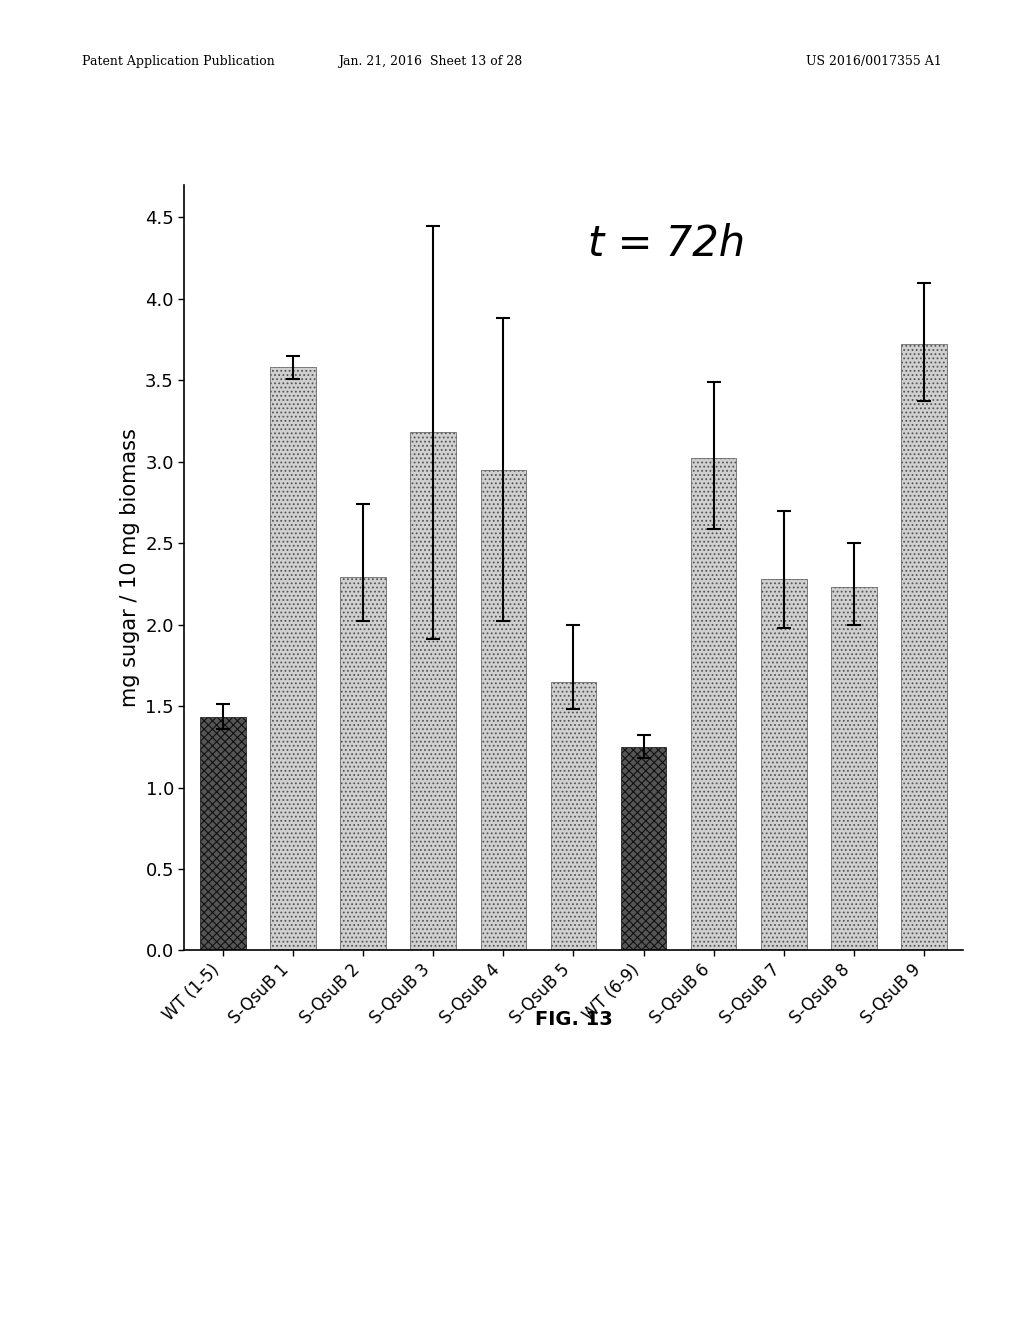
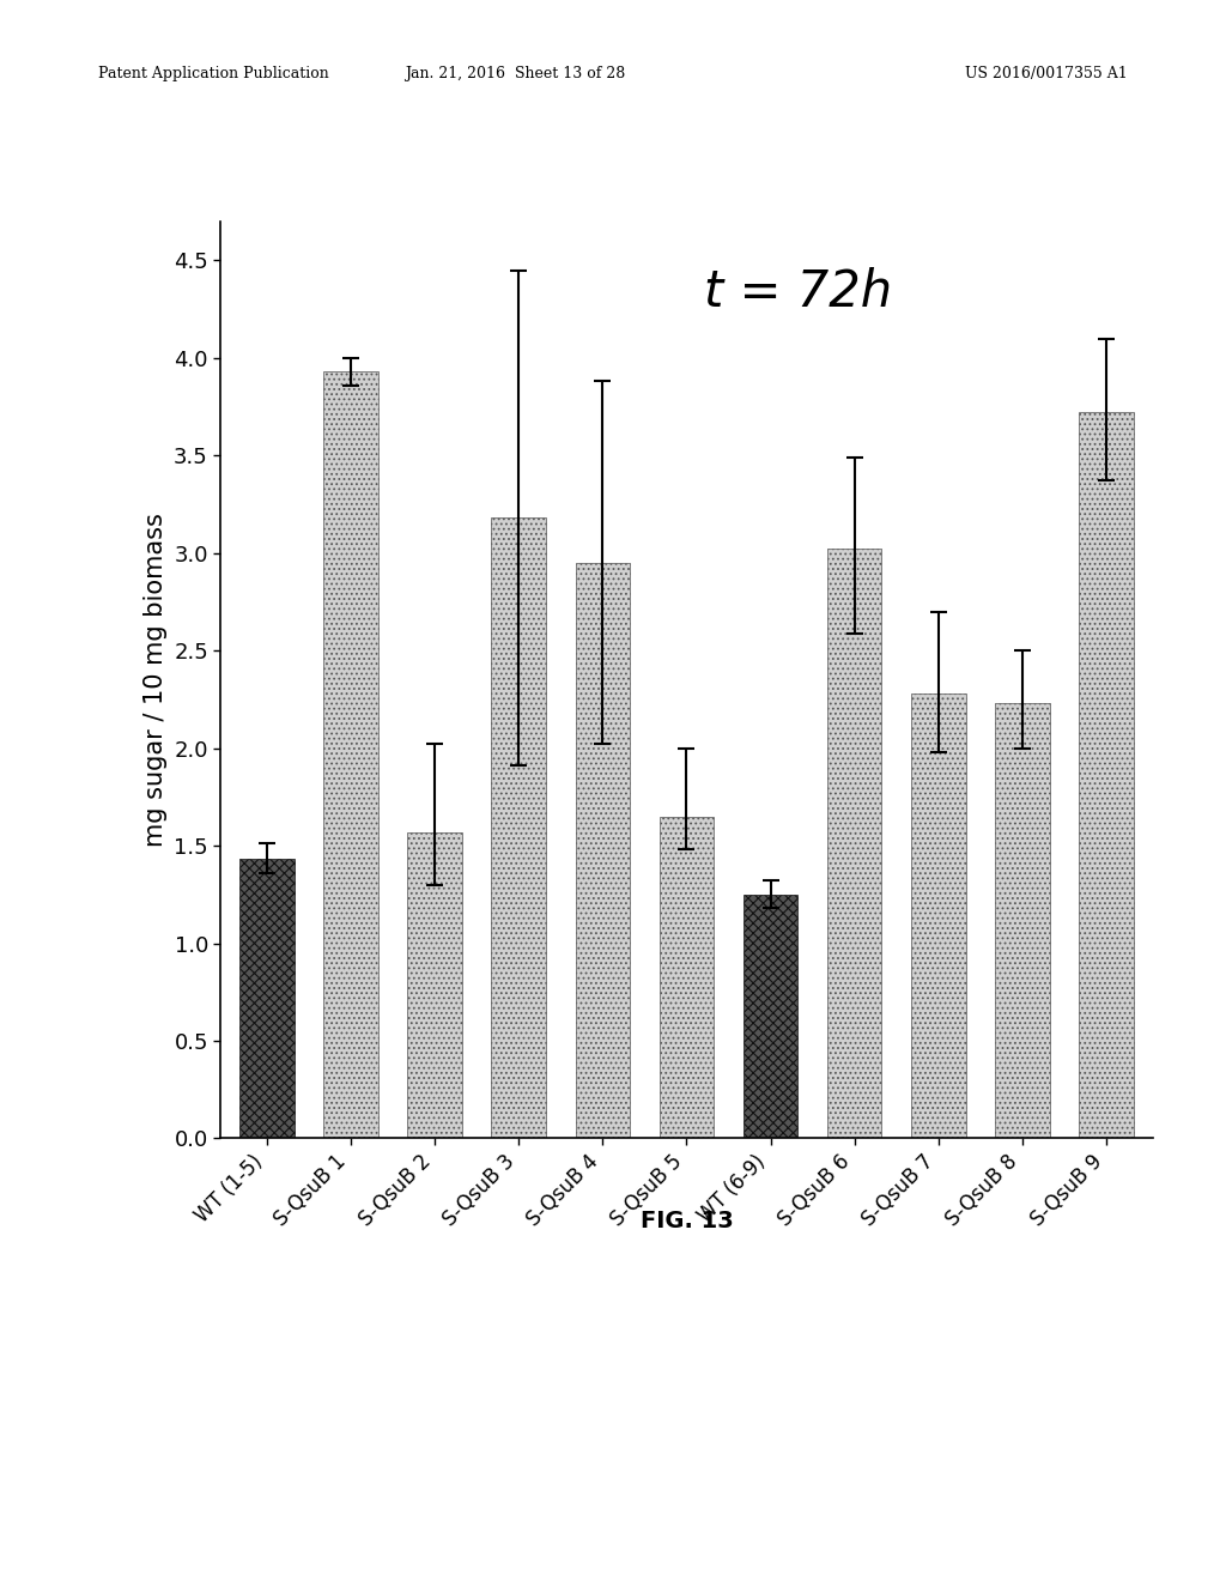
S-QsuB 1: 3.58 -> 3.93
S-QsuB 2: 2.29 -> 1.57
